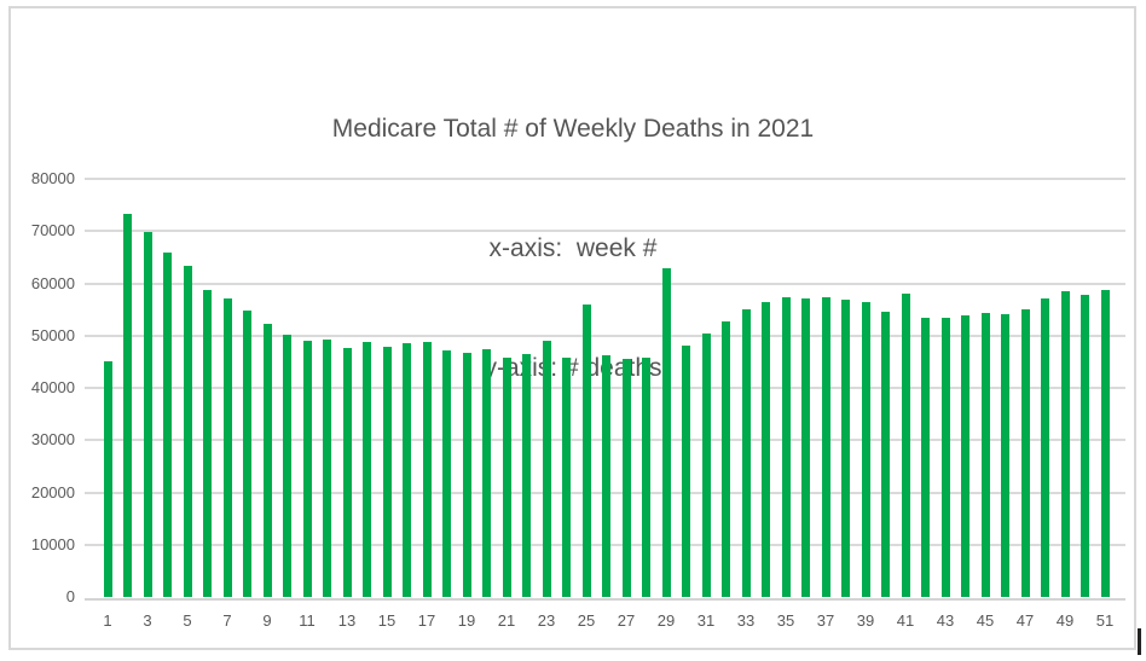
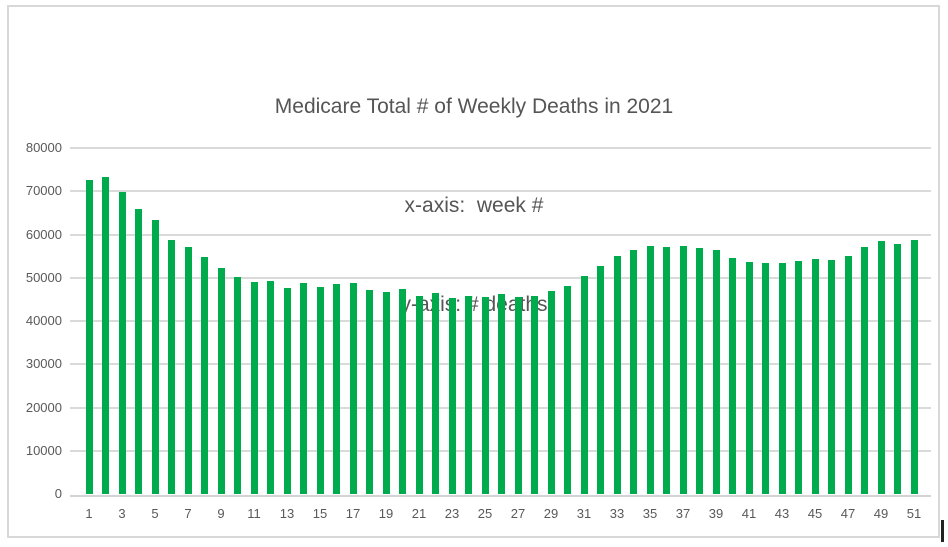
1: 45000 -> 73000
23: 49000 -> 45000
25: 56000 -> 46000
29: 63000 -> 47000
41: 58000 -> 54000
